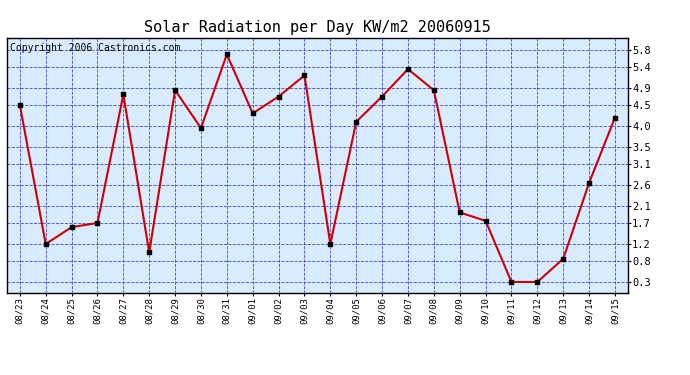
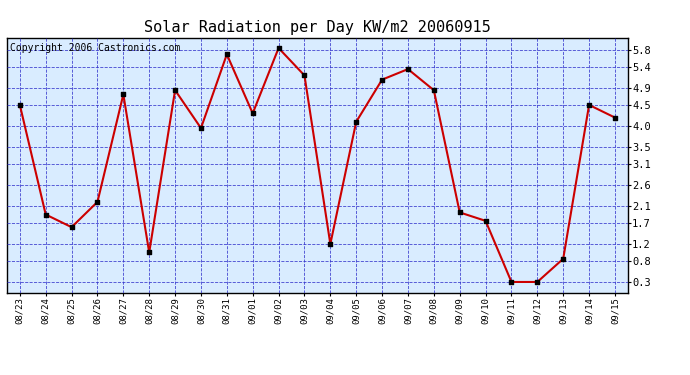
08/24: 1.20 -> 1.90
08/26: 1.70 -> 2.20
09/02: 4.70 -> 5.85
09/06: 4.70 -> 5.10
09/14: 2.65 -> 4.50
